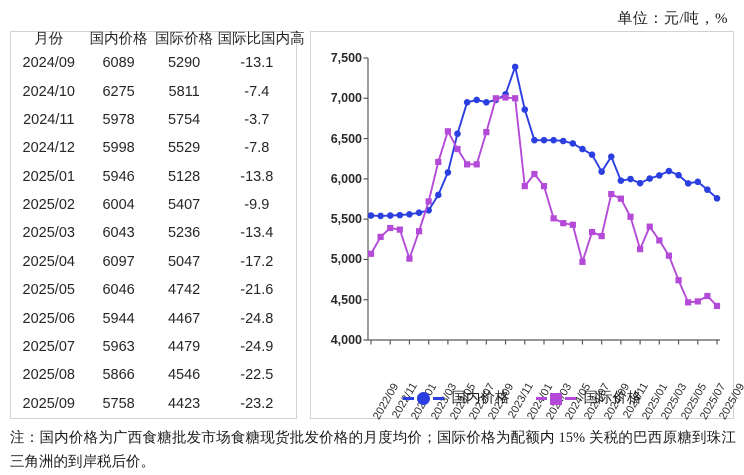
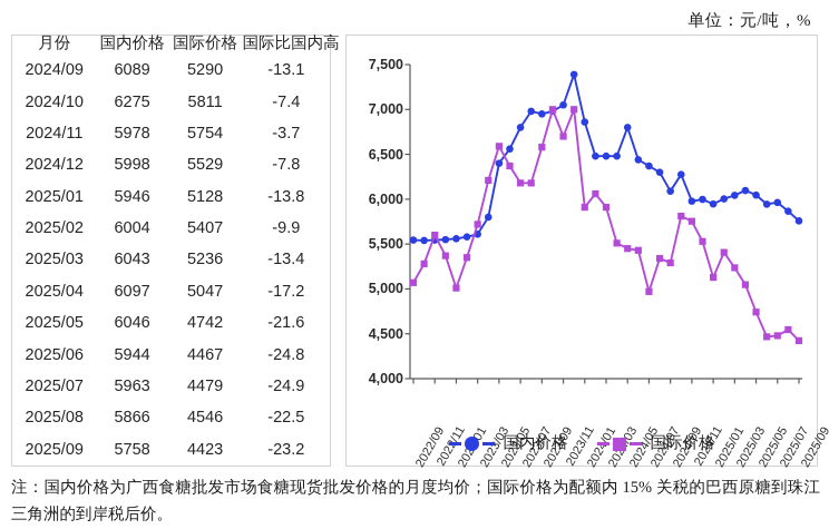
国际价格/2022/11: 5400 -> 5600
国内价格/2023/05: 6100 -> 6400
国内价格/2023/07: 7000 -> 6800
国际价格/2023/11: 7000 -> 6700
国内价格/2024/05: 6500 -> 6800
